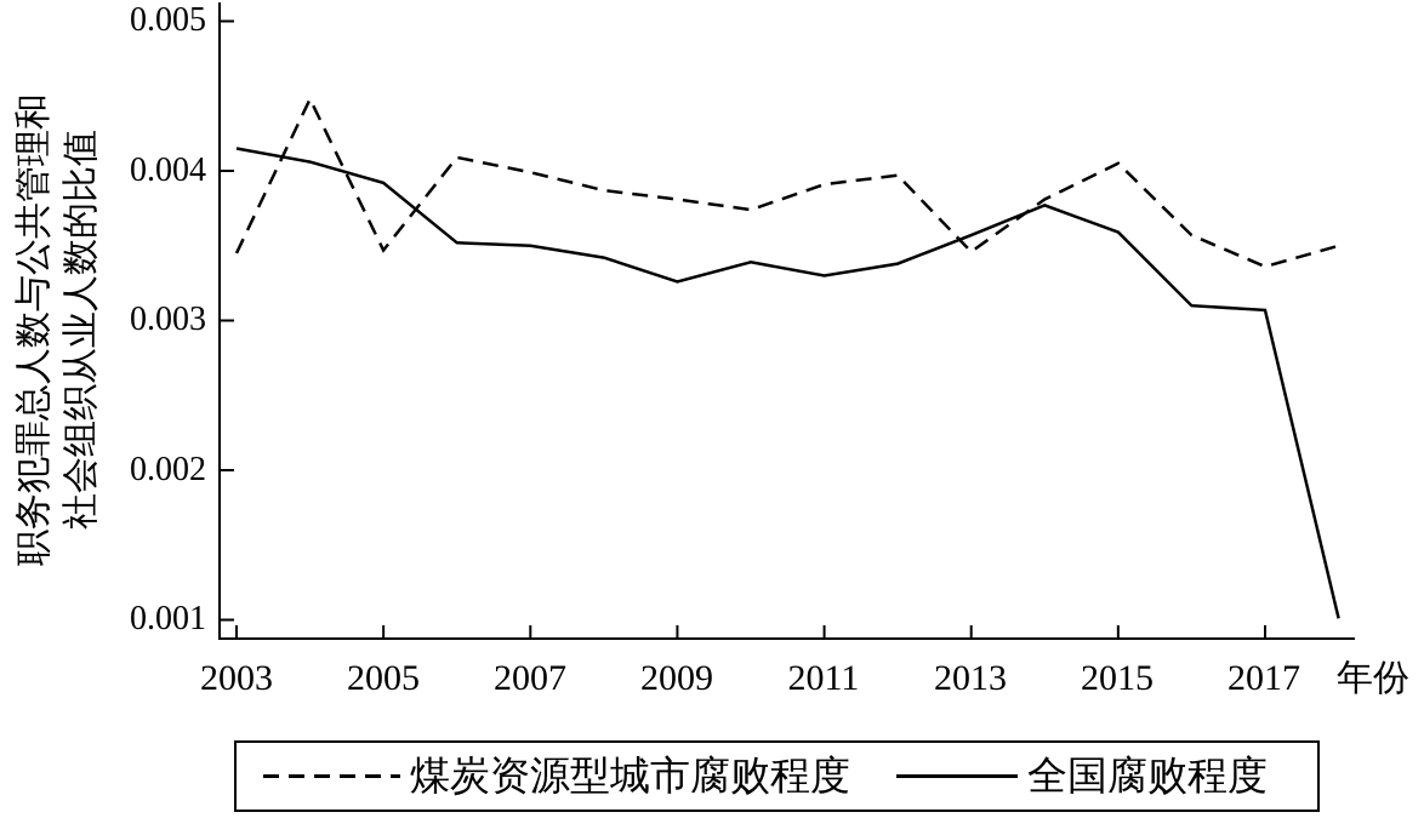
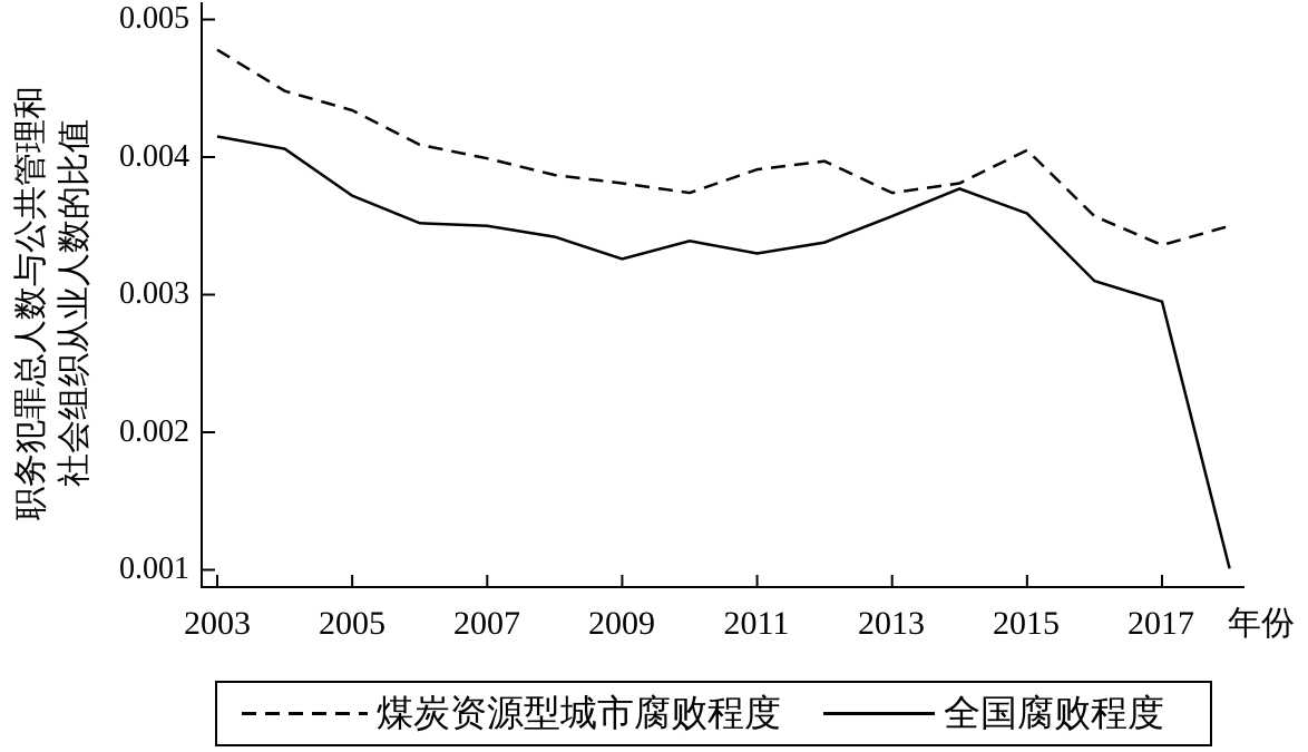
煤炭资源型城市腐败程度/2003: 0.00345 -> 0.00478
煤炭资源型城市腐败程度/2005: 0.00347 -> 0.00434
全国腐败程度/2005: 0.00392 -> 0.00372
煤炭资源型城市腐败程度/2013: 0.00346 -> 0.00374
全国腐败程度/2017: 0.00307 -> 0.00295
